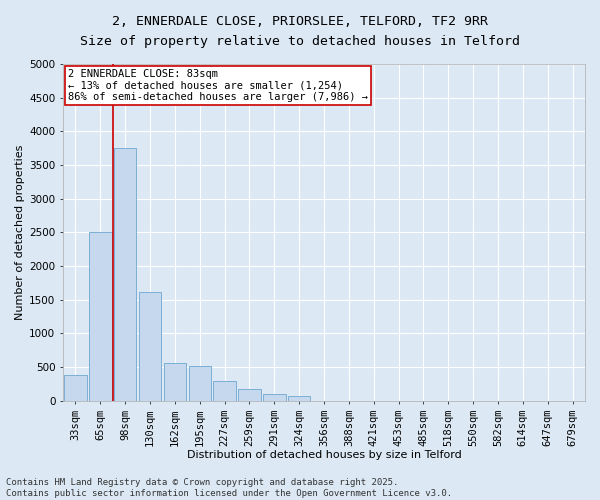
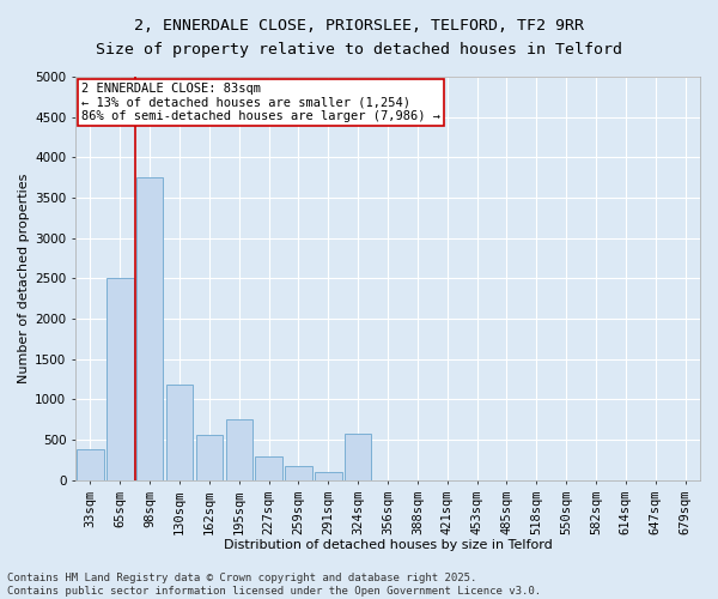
130sqm: 1620 -> 1180
195sqm: 520 -> 760
324sqm: 70 -> 580
